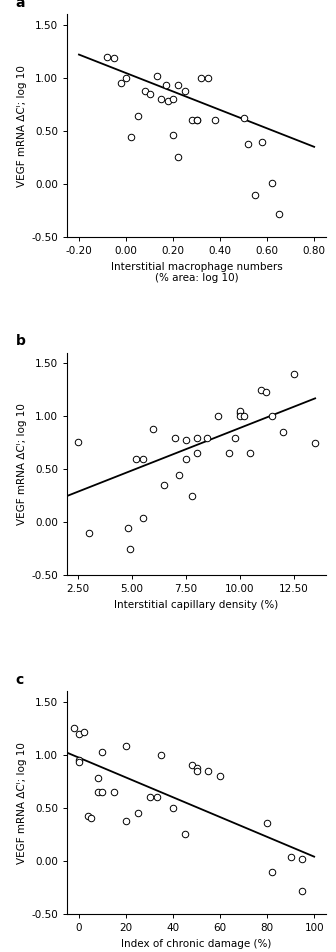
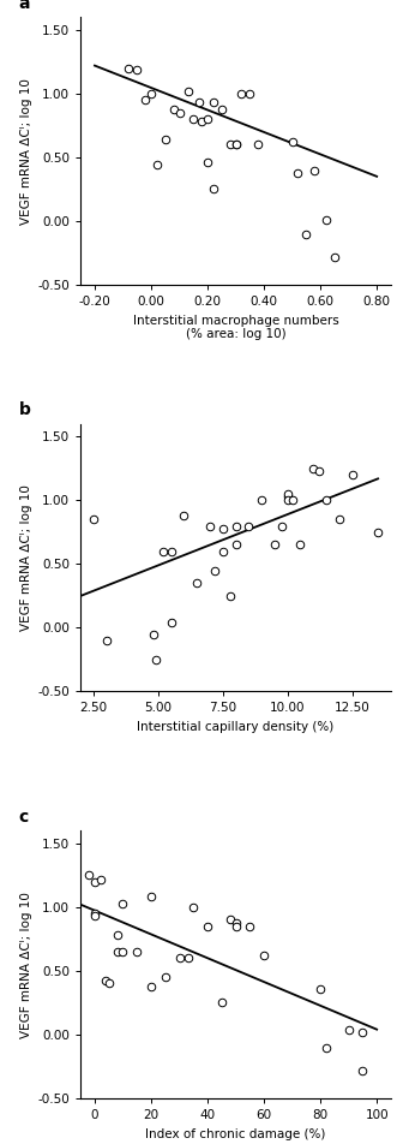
2.50: 0.76 -> 0.85
12.50: 1.40 -> 1.20
40: 0.50 -> 0.85
60: 0.80 -> 0.62
